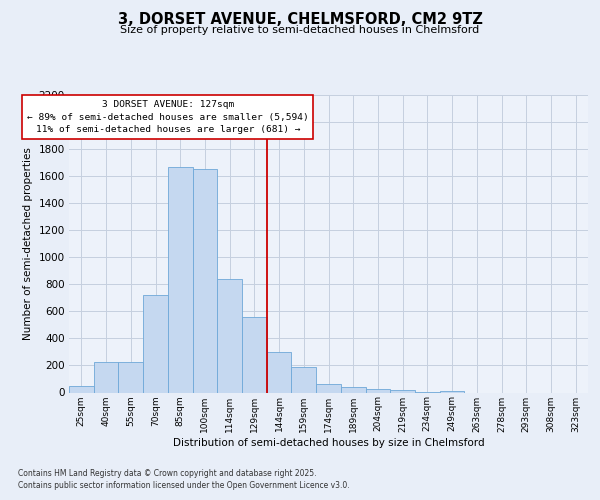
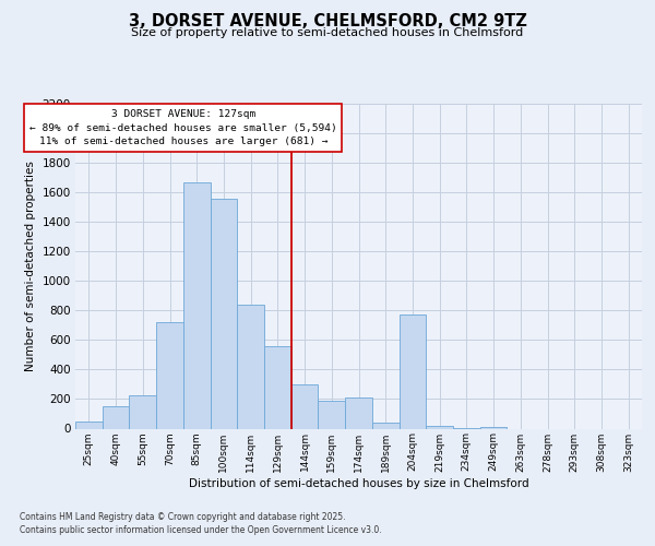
40sqm: 220 -> 150
100sqm: 1650 -> 1560
174sqm: 60 -> 210
204sqm: 30 -> 770
